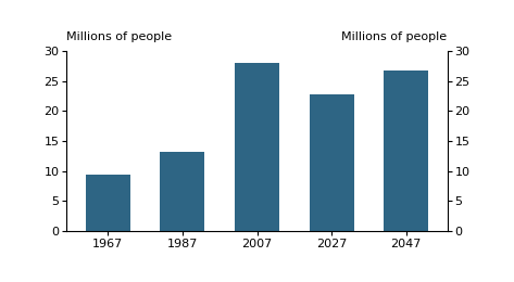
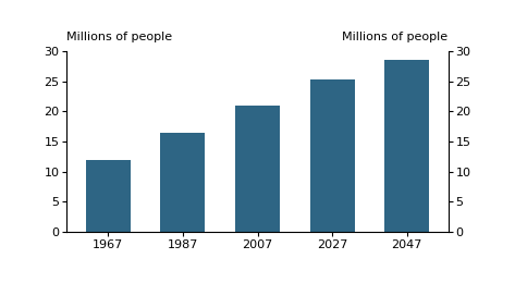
1967: 9.4 -> 12.0
1987: 13.2 -> 16.4
2007: 28.0 -> 21.0
2027: 22.8 -> 25.3
2047: 26.8 -> 28.5
